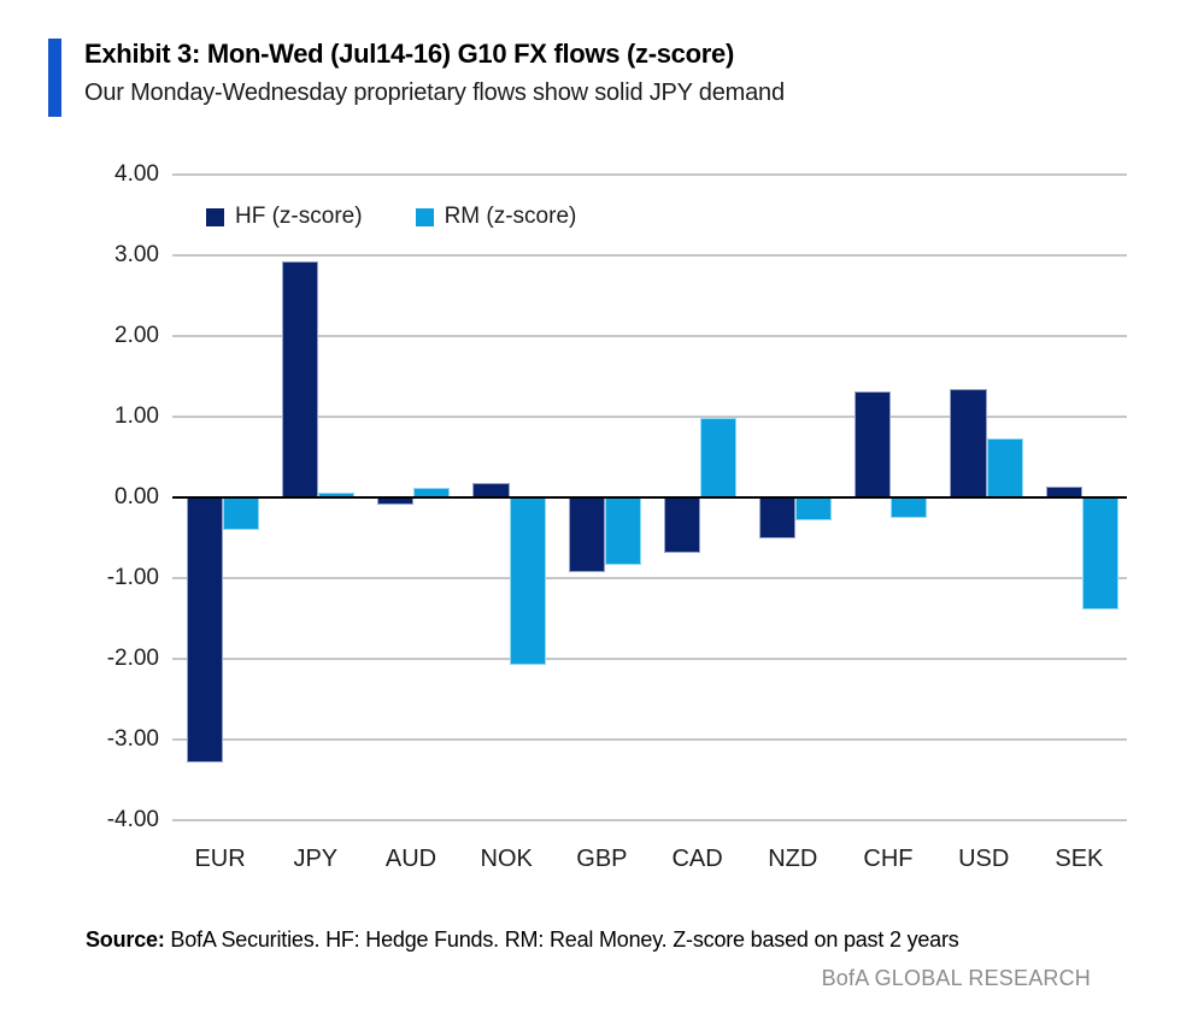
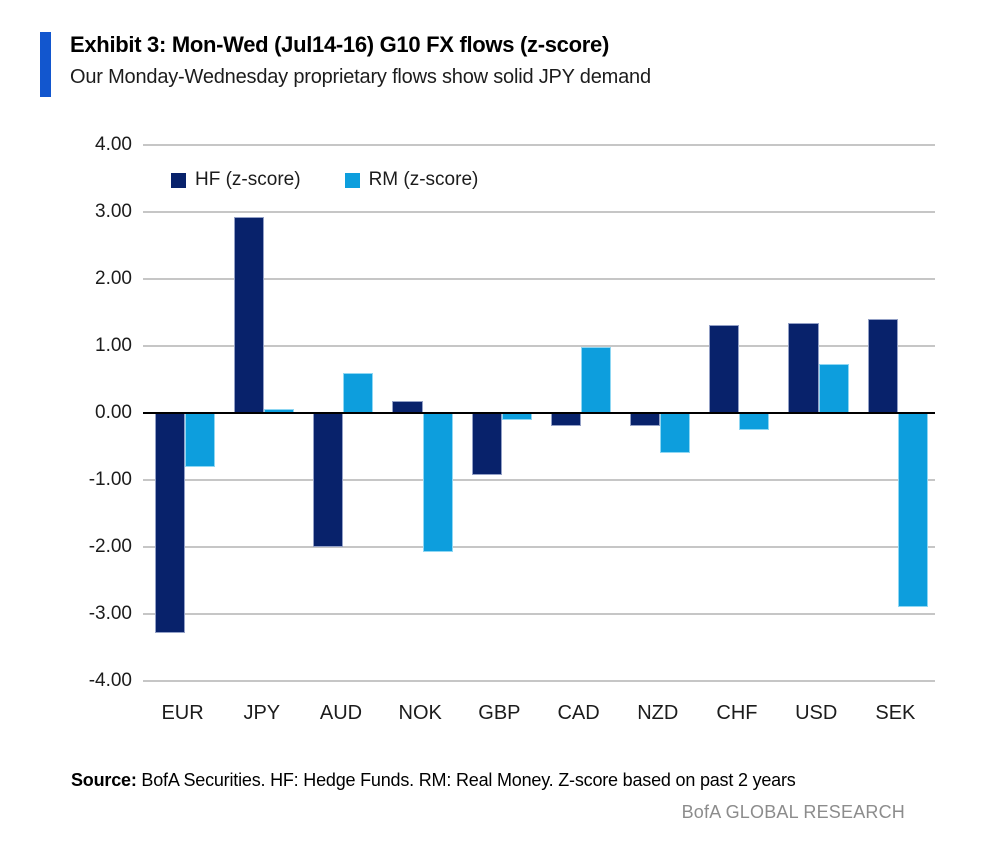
RM (z-score)/EUR: -0.4 -> -0.8
HF (z-score)/AUD: -0.1 -> -2.0
RM (z-score)/AUD: 0.1 -> 0.6
RM (z-score)/GBP: -0.8 -> -0.1
HF (z-score)/CAD: -0.7 -> -0.2
HF (z-score)/NZD: -0.5 -> -0.2
RM (z-score)/NZD: -0.3 -> -0.6
HF (z-score)/SEK: 0.1 -> 1.4
RM (z-score)/SEK: -1.4 -> -2.9
